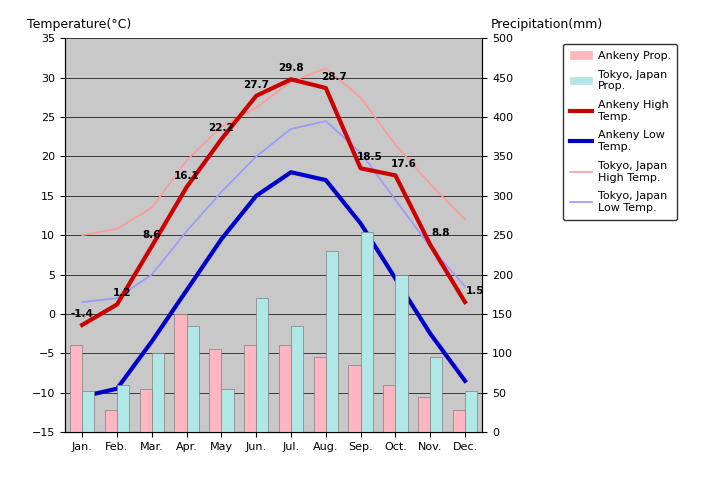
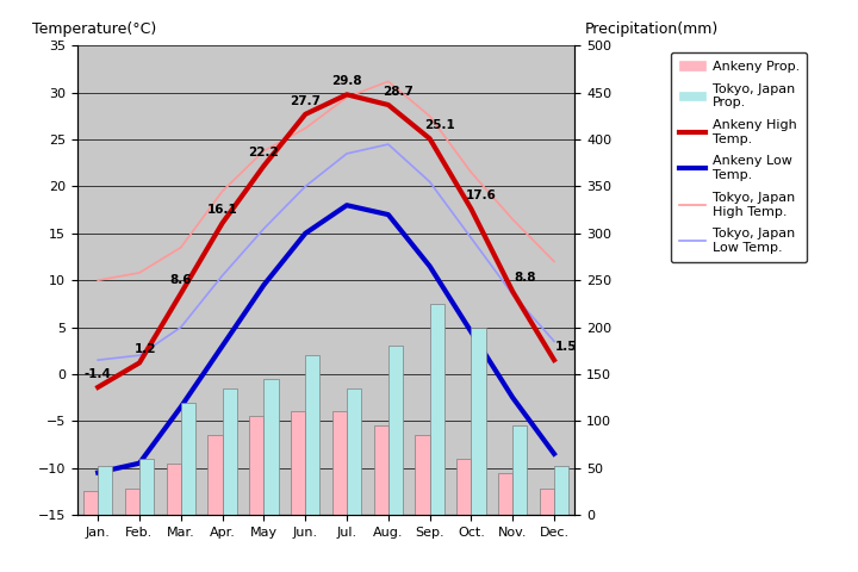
Ankeny Prop./Jan.: 110 -> 25
Tokyo, Japan Prop./Mar.: 100 -> 120
Ankeny Prop./Apr.: 150 -> 85
Tokyo, Japan Prop./May: 54 -> 145
Tokyo, Japan Prop./Aug.: 230 -> 180
Ankeny High Temp./Sep.: 18.5 -> 25.1
Tokyo, Japan Prop./Sep.: 254 -> 225
